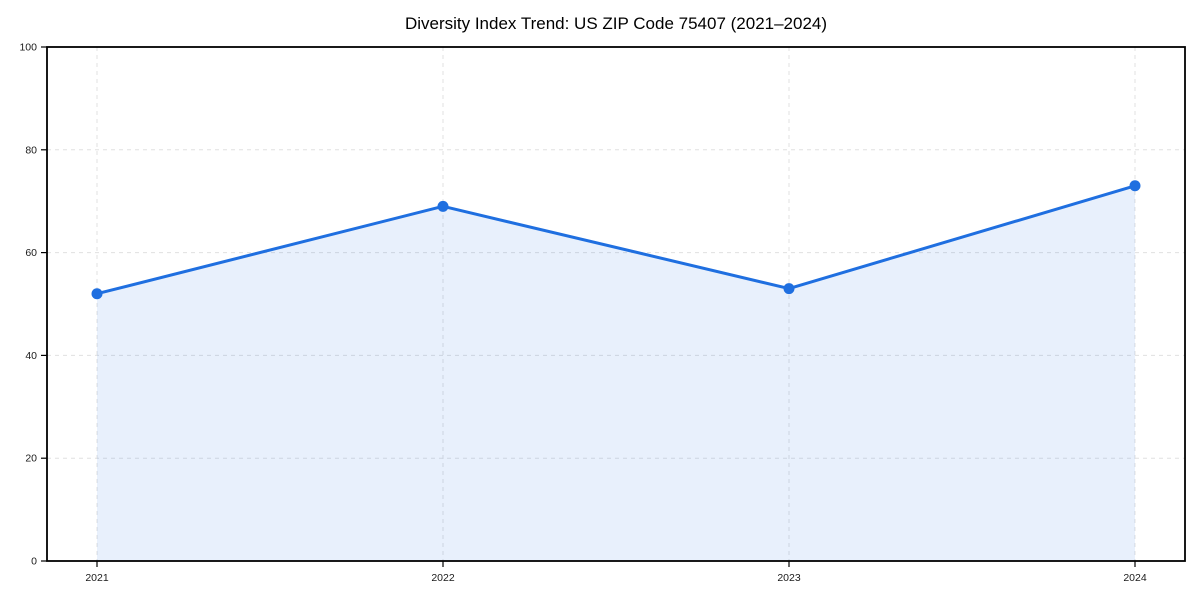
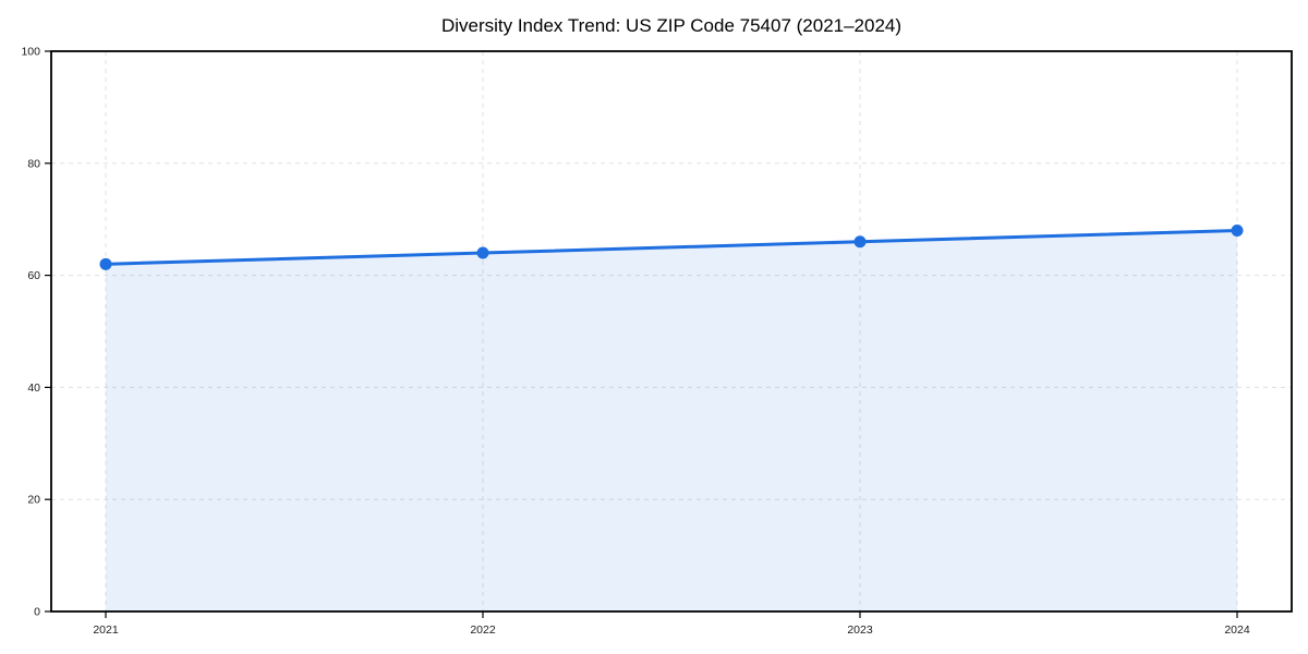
2021: 52 -> 62
2022: 69 -> 64
2023: 53 -> 66
2024: 73 -> 68
